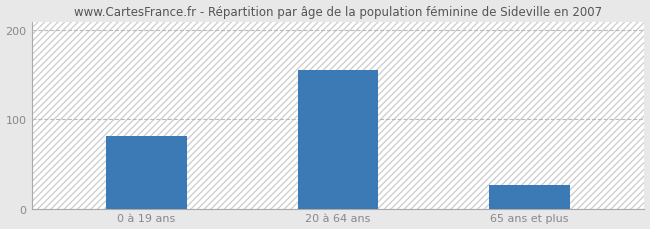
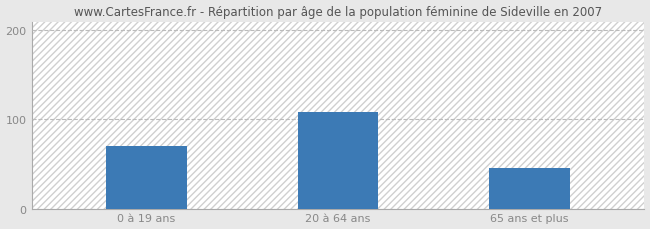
0 à 19 ans: 82 -> 70
20 à 64 ans: 155 -> 108
65 ans et plus: 26 -> 46
